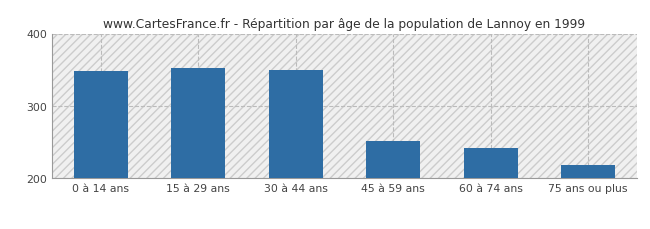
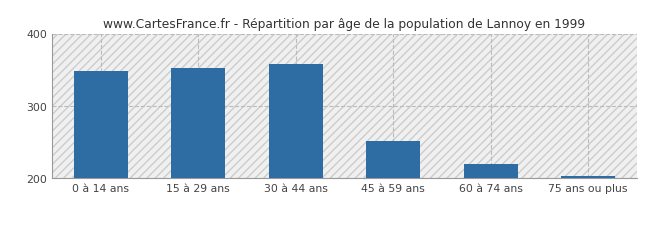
30 à 44 ans: 350 -> 358
60 à 74 ans: 242 -> 220
75 ans ou plus: 218 -> 204
